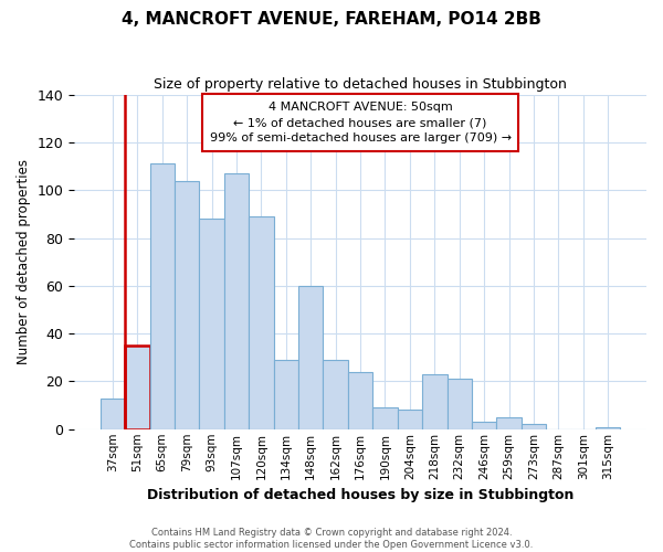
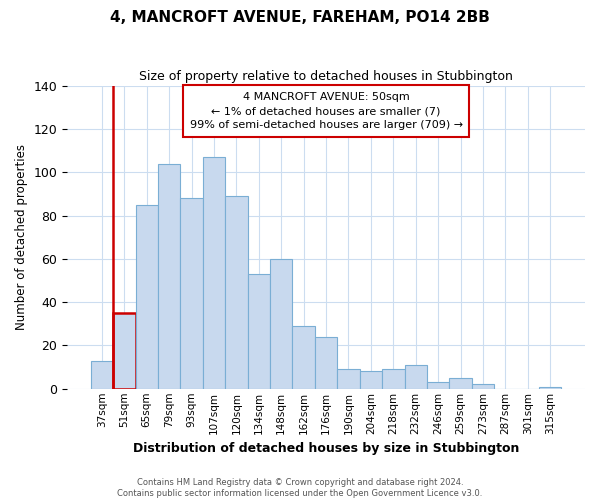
65sqm: 111 -> 85
134sqm: 29 -> 53
218sqm: 23 -> 9
232sqm: 21 -> 11
